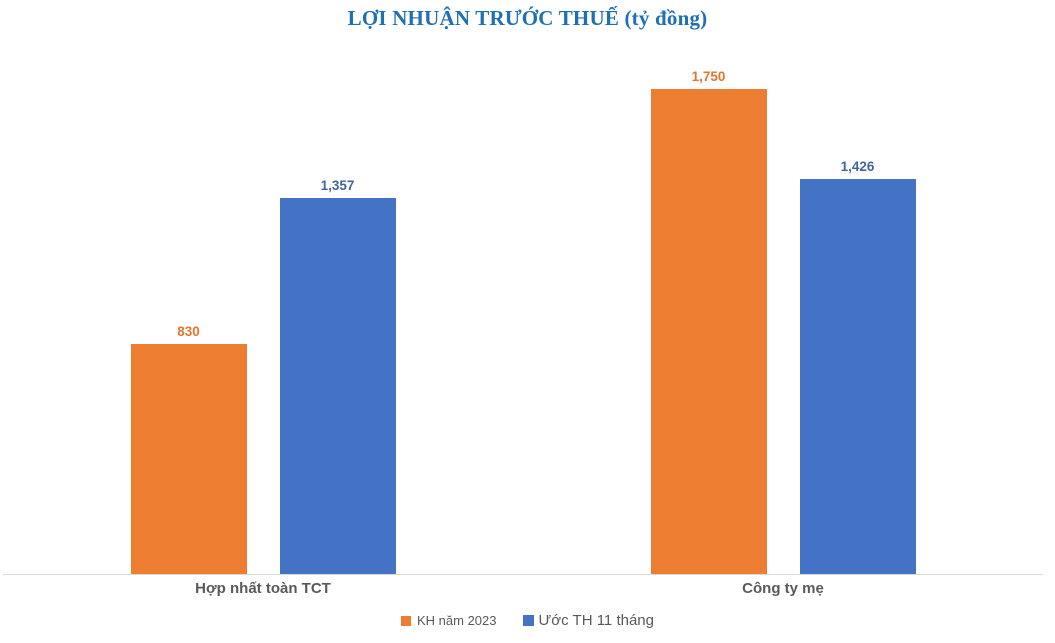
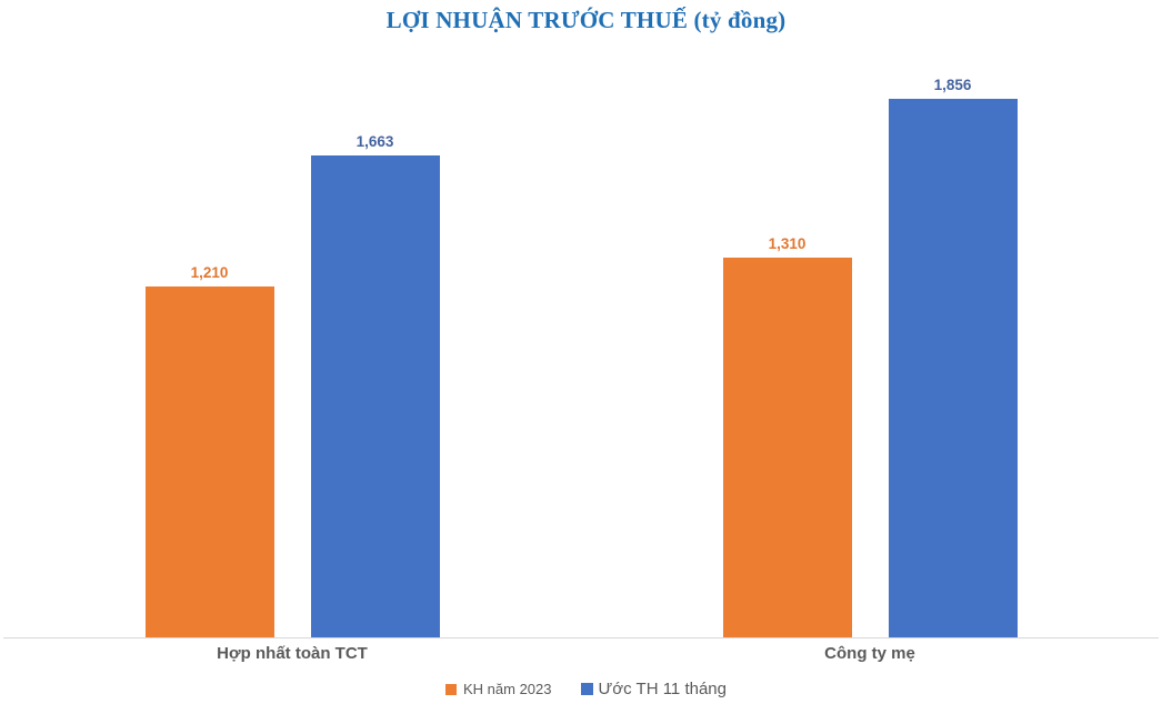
KH năm 2023/Hợp nhất toàn TCT: 830 -> 1,210
Ước TH 11 tháng/Hợp nhất toàn TCT: 1,357 -> 1,663
KH năm 2023/Công ty mẹ: 1,750 -> 1,310
Ước TH 11 tháng/Công ty mẹ: 1,426 -> 1,856
